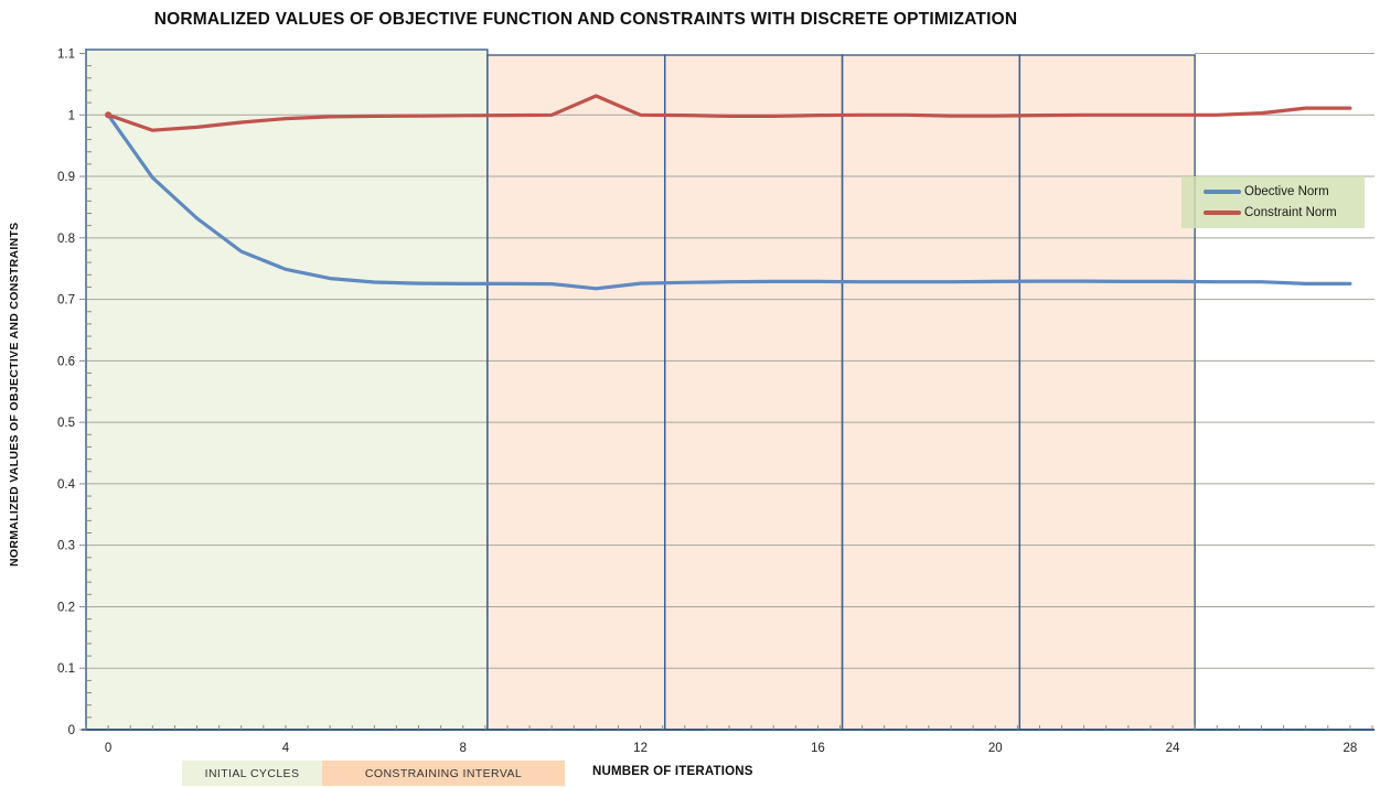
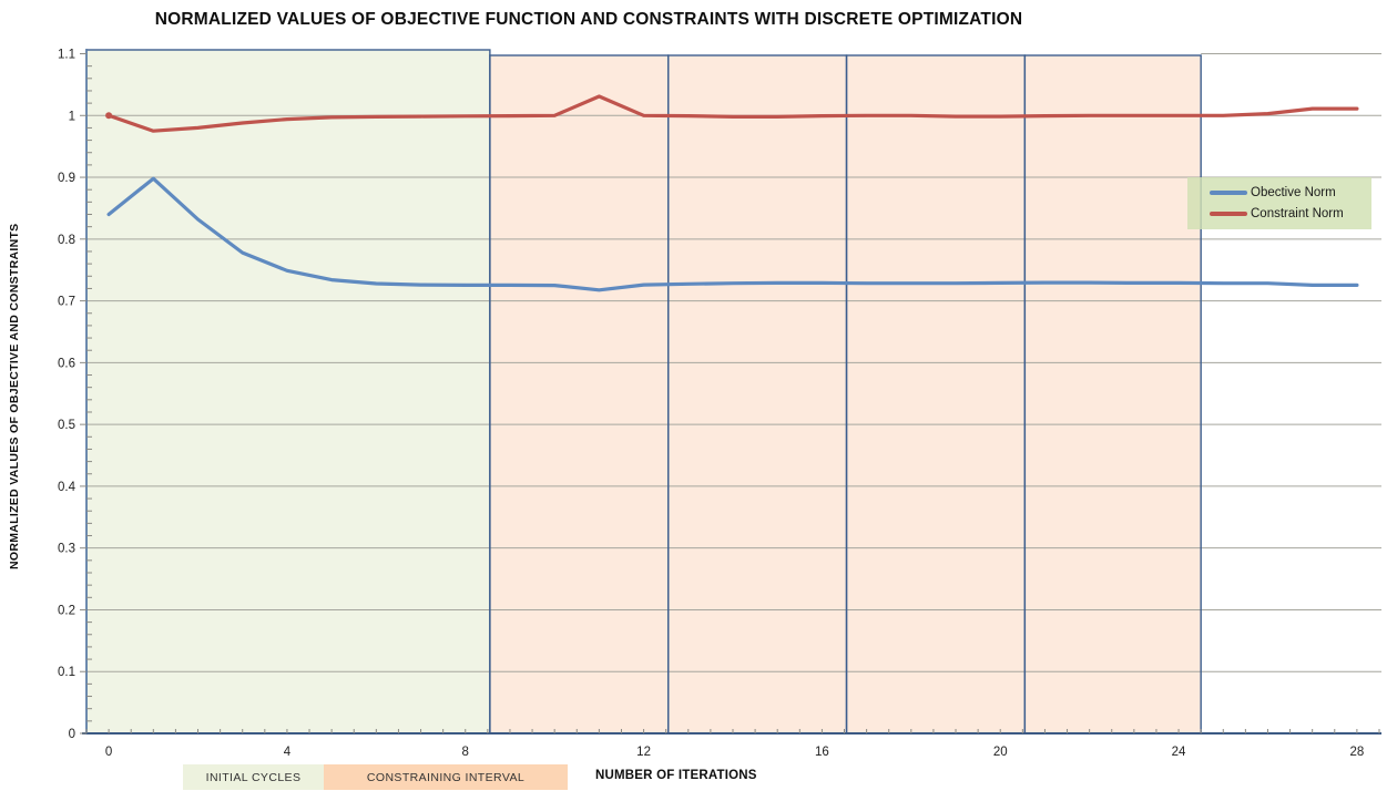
Obective Norm/0: 1.00 -> 0.84
